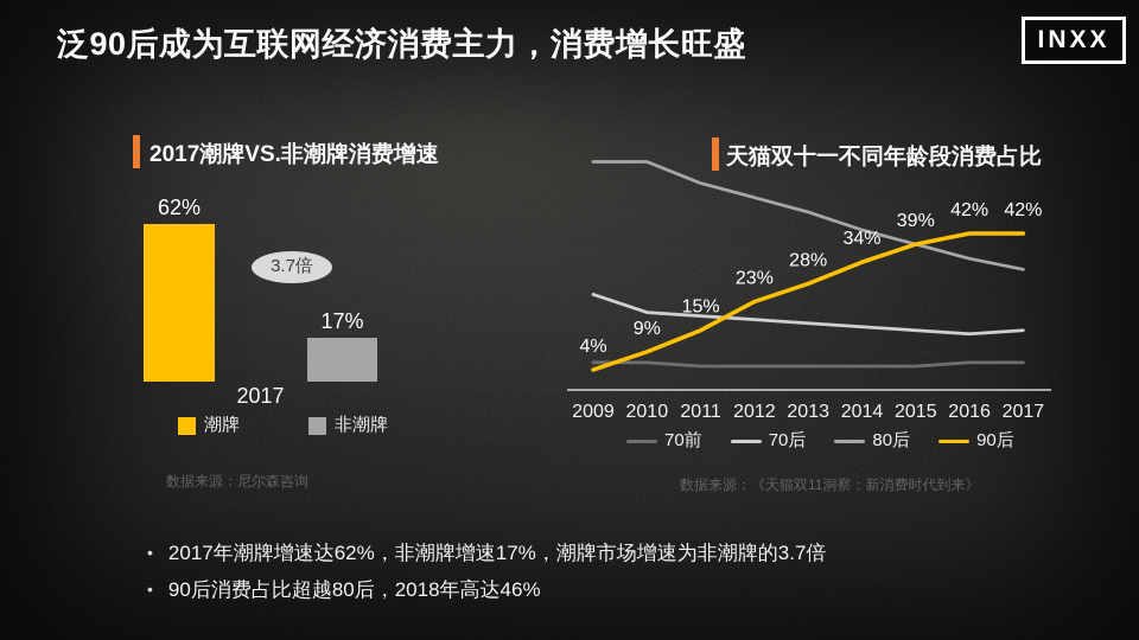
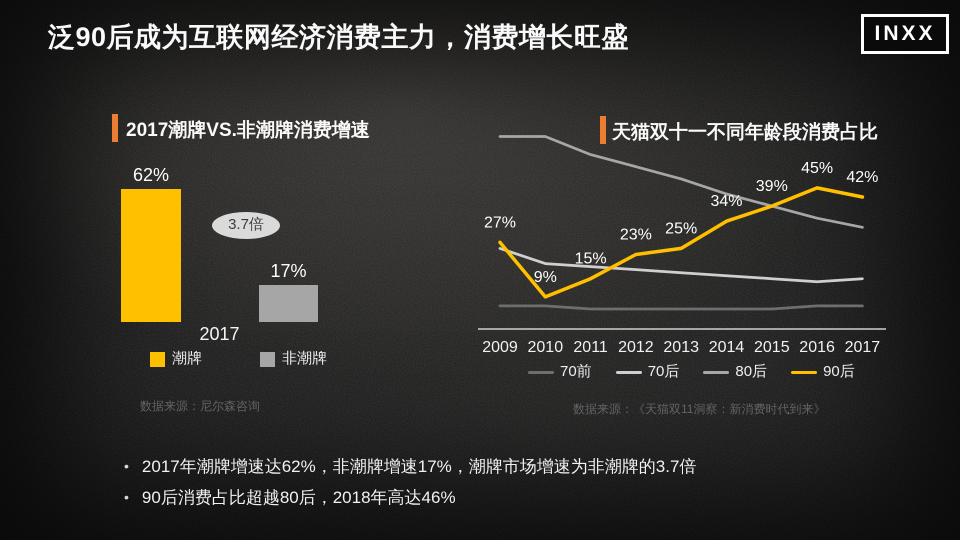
天猫双十一不同年龄段消费占比/90后/2009: 4% -> 27%
天猫双十一不同年龄段消费占比/90后/2013: 28% -> 25%
天猫双十一不同年龄段消费占比/90后/2016: 42% -> 45%
